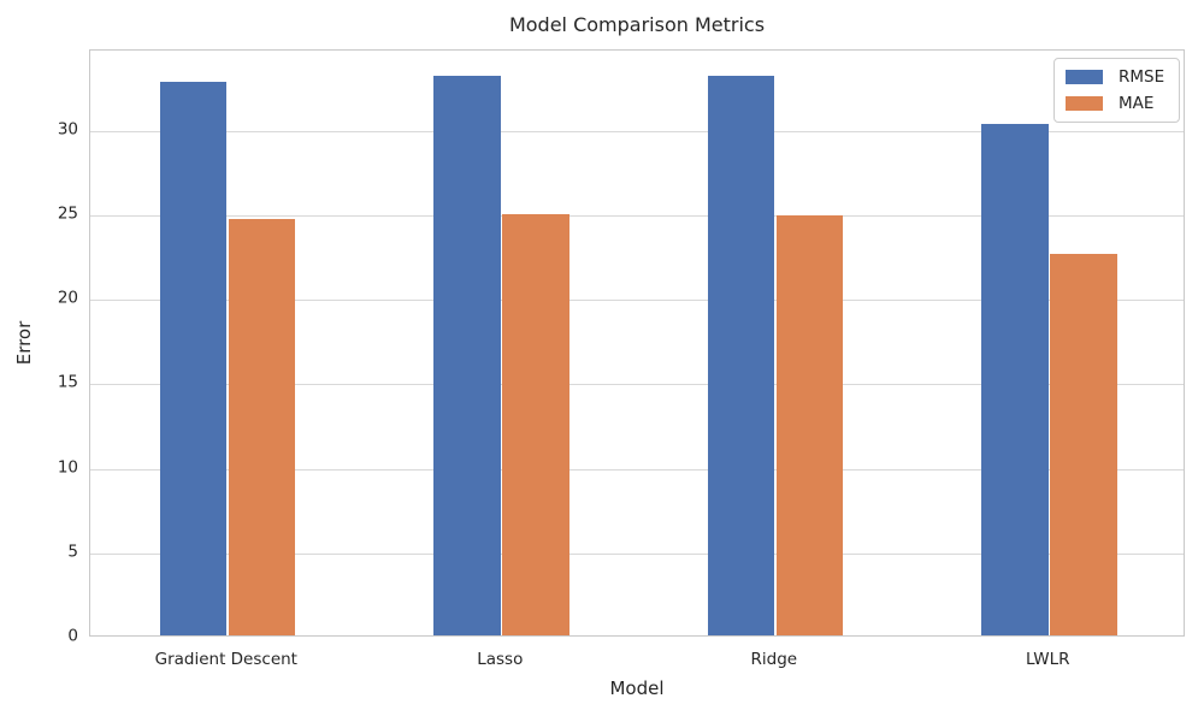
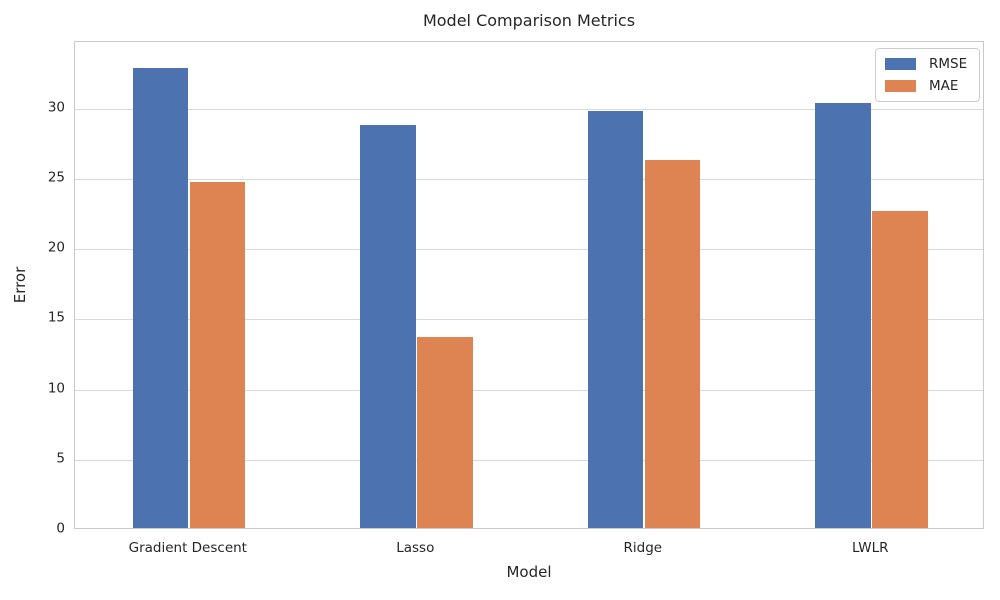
RMSE/Lasso: 33.1 -> 28.7
MAE/Lasso: 24.9 -> 13.6
RMSE/Ridge: 33.1 -> 29.7
MAE/Ridge: 24.9 -> 26.2
